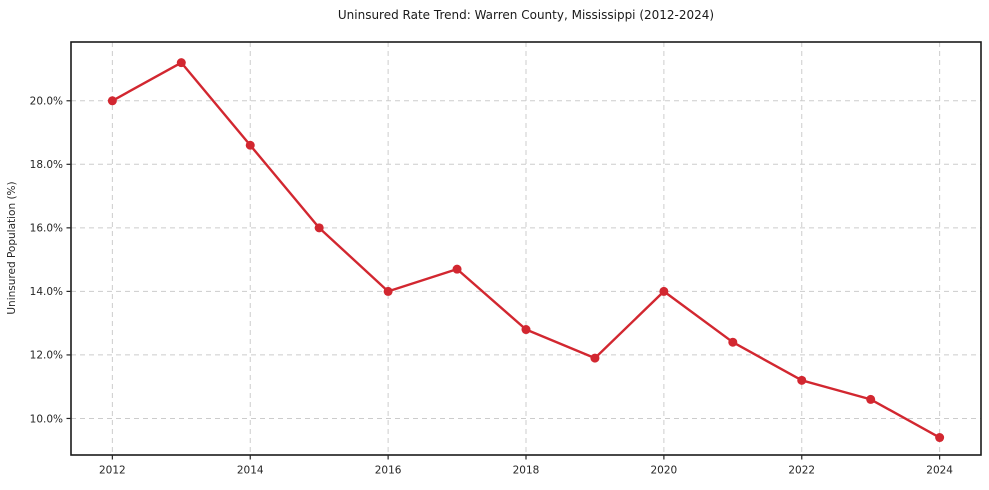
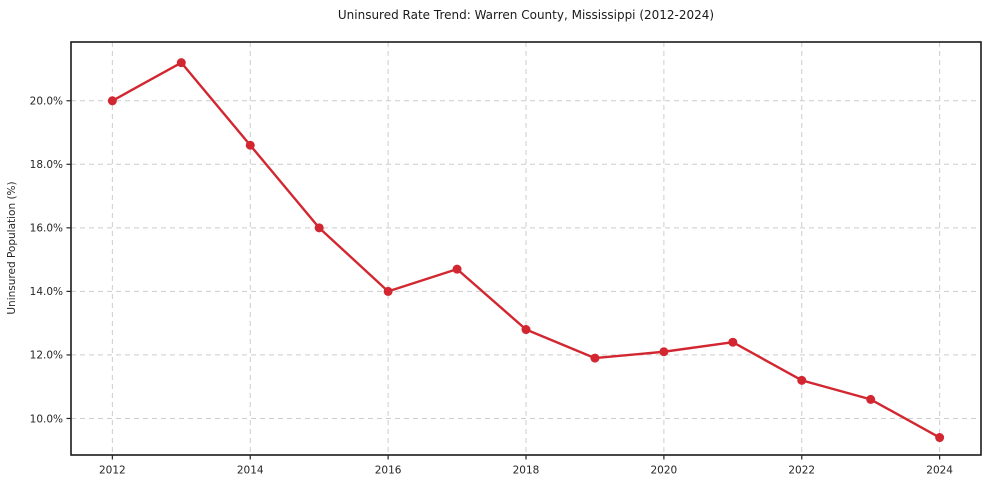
2020: 14.0% -> 12.1%
